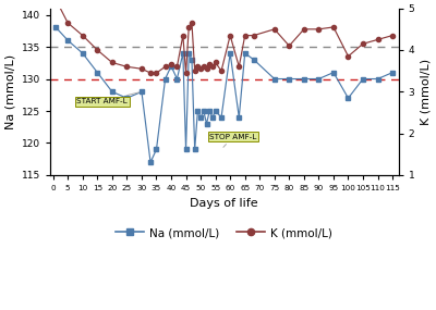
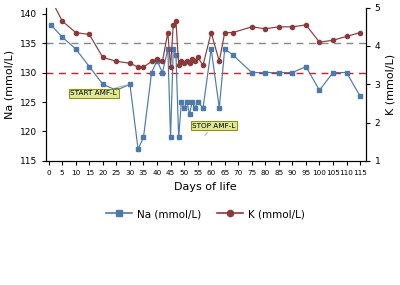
K (mmol/L)/15: 4.00 -> 4.30
K (mmol/L)/80: 4.10 -> 4.45
K (mmol/L)/100: 3.85 -> 4.10
Na (mmol/L)/115: 131 -> 126
